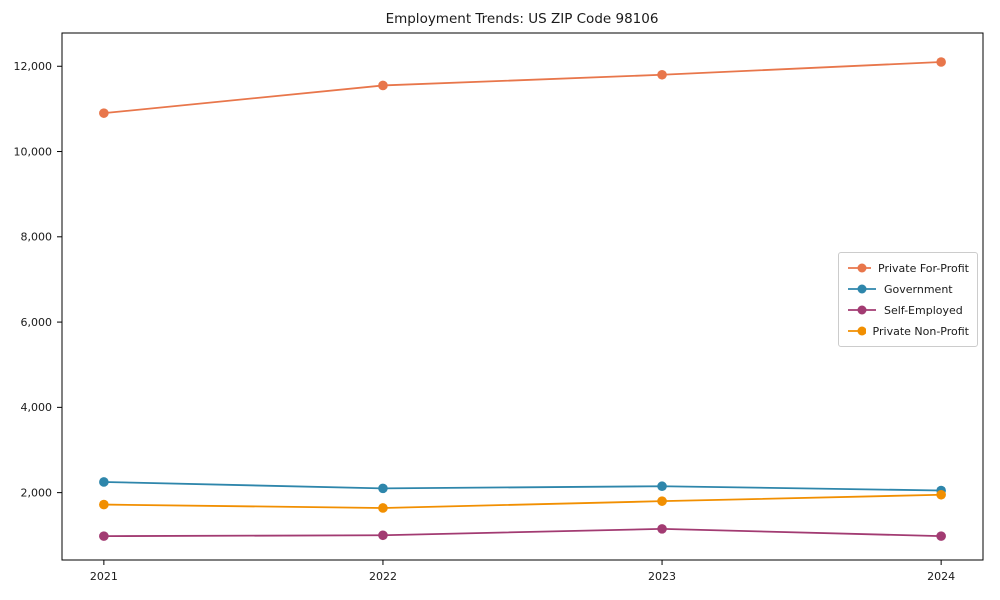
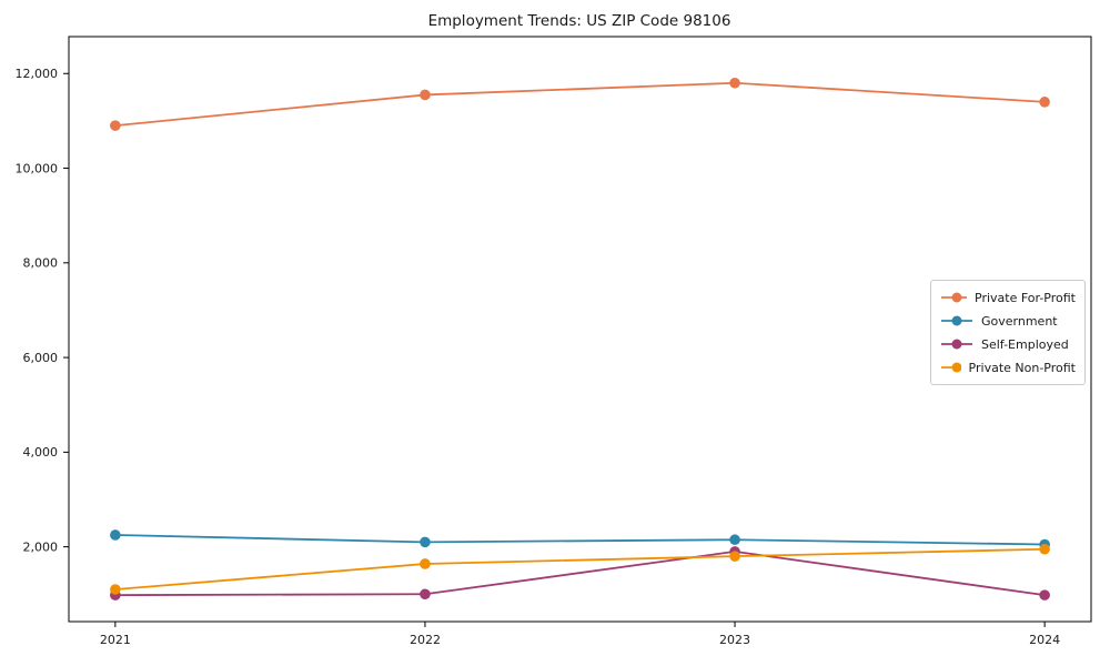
Private Non-Profit/2021: 1700 -> 1100
Self-Employed/2023: 1200 -> 1900
Private For-Profit/2024: 12100 -> 11400
